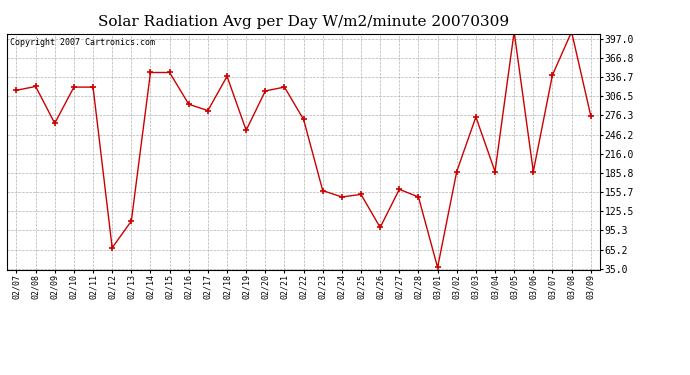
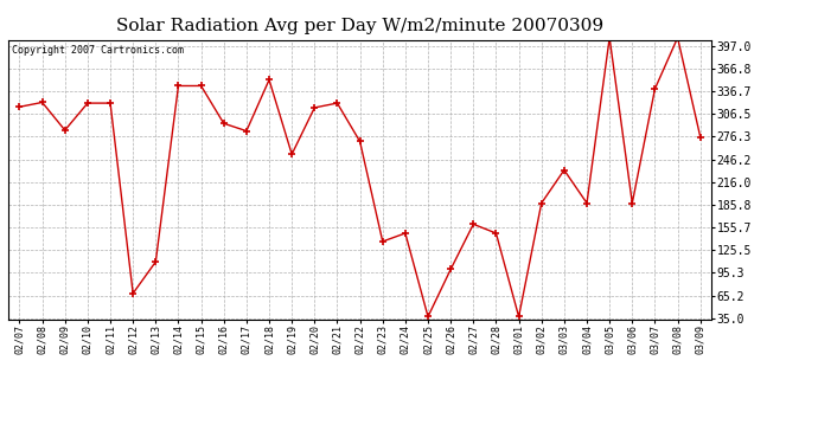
02/09: 264 -> 285
02/18: 338 -> 352
02/23: 158 -> 137
02/25: 152 -> 37
03/03: 274 -> 232
